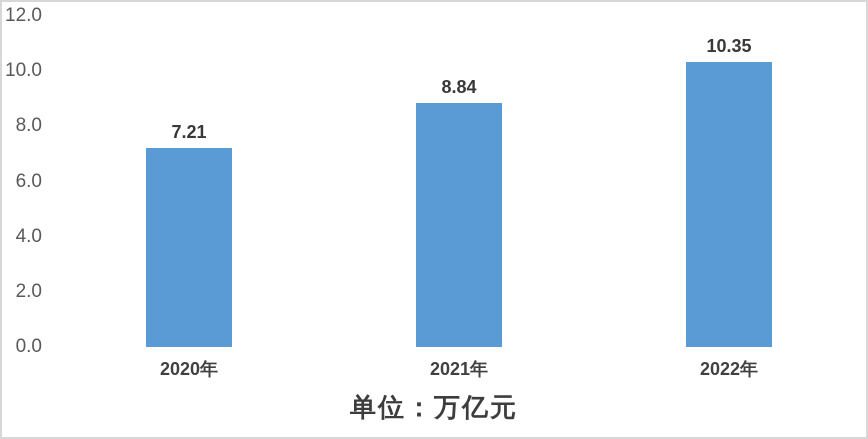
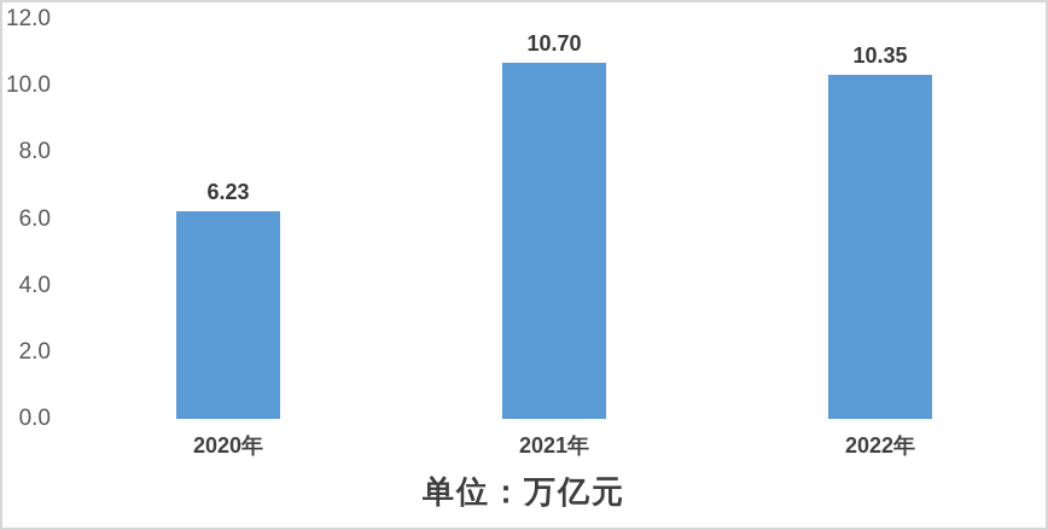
2020年: 7.21 -> 6.23
2021年: 8.84 -> 10.70
